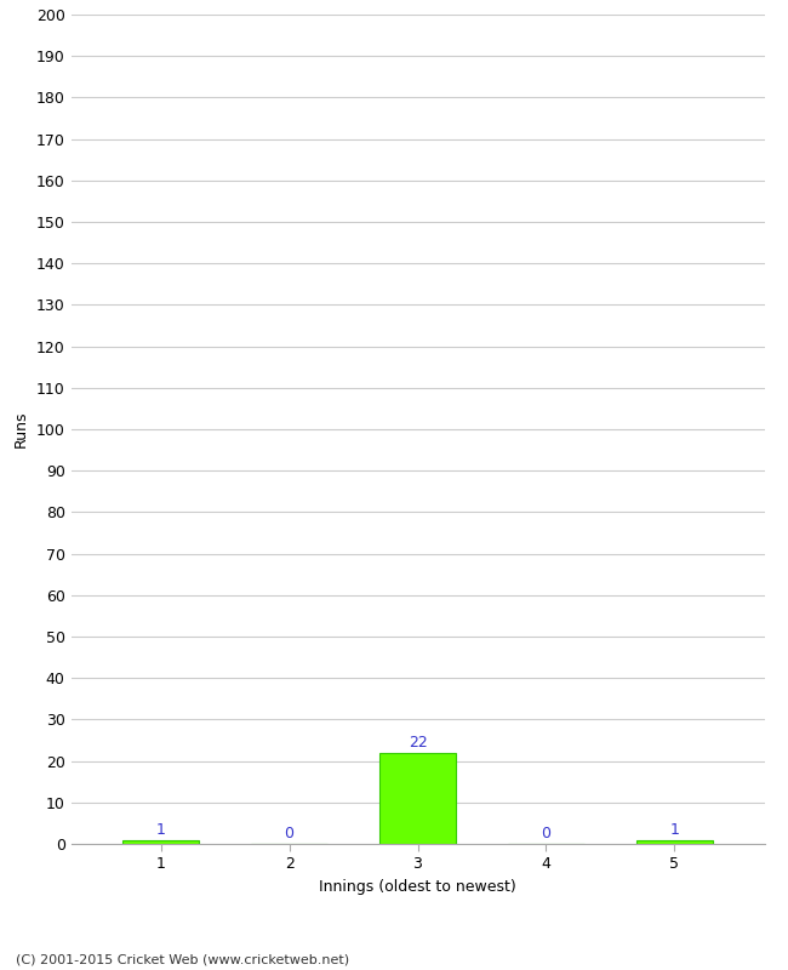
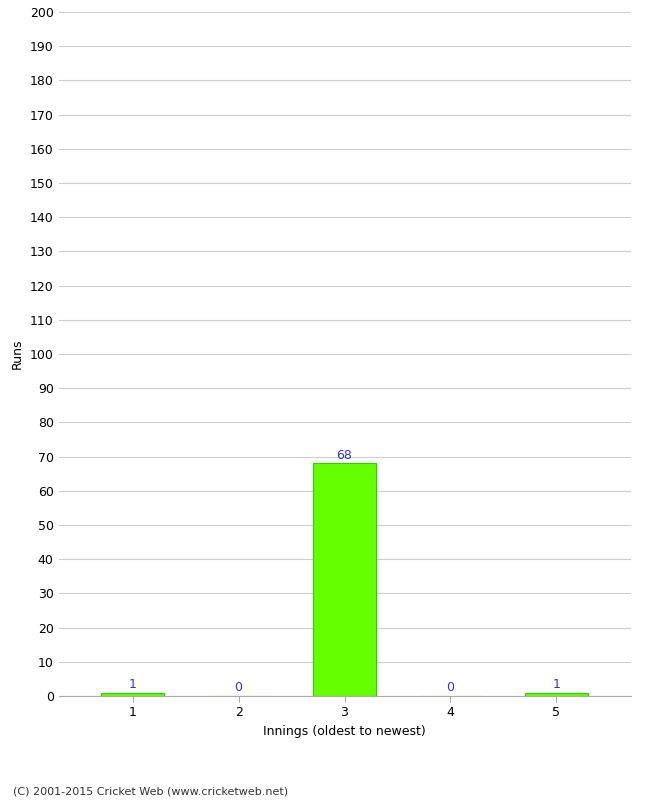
3: 22 -> 68
